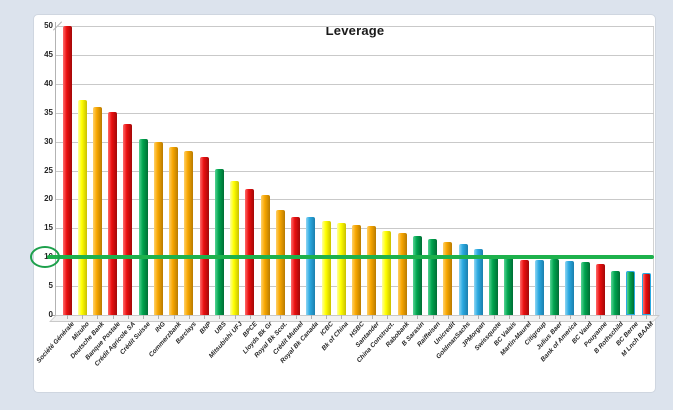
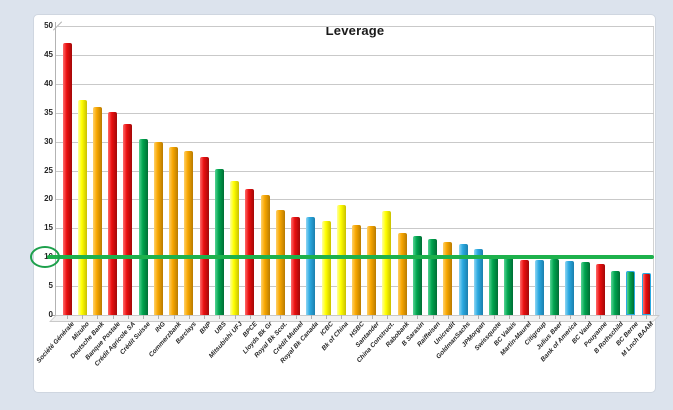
Société Générale: 50 -> 47
Bk of China: 16 -> 19
China Construct.: 15 -> 18
